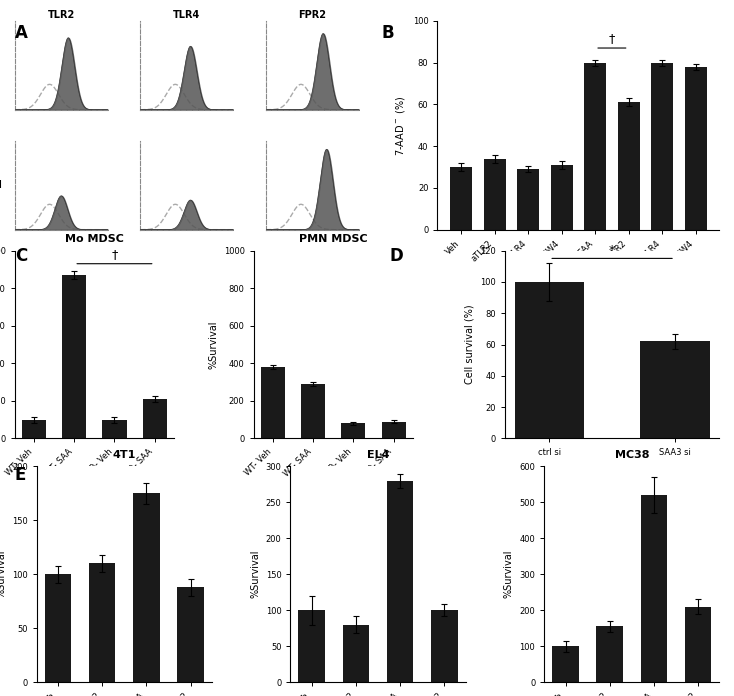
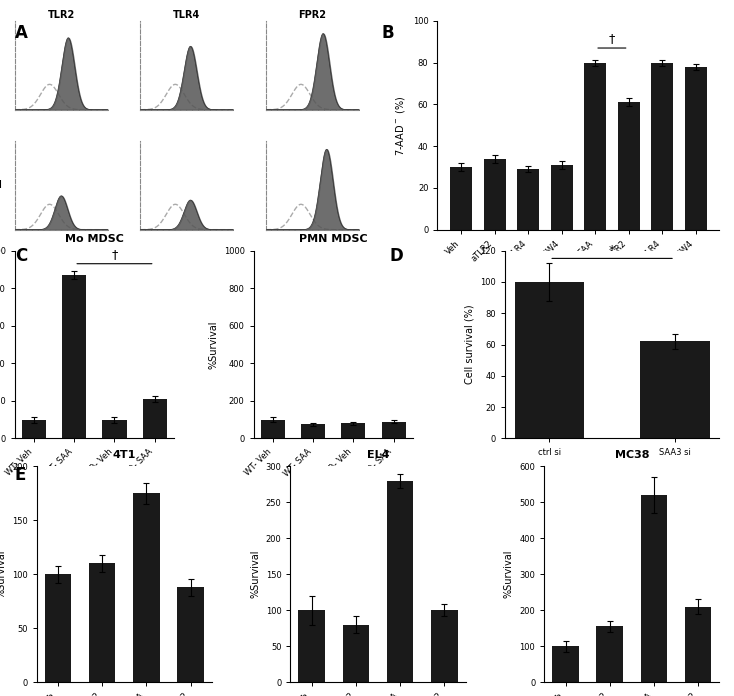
PMN MDSC/WT- Veh: 380 -> 100
PMN MDSC/WT- SAA: 290 -> 80
